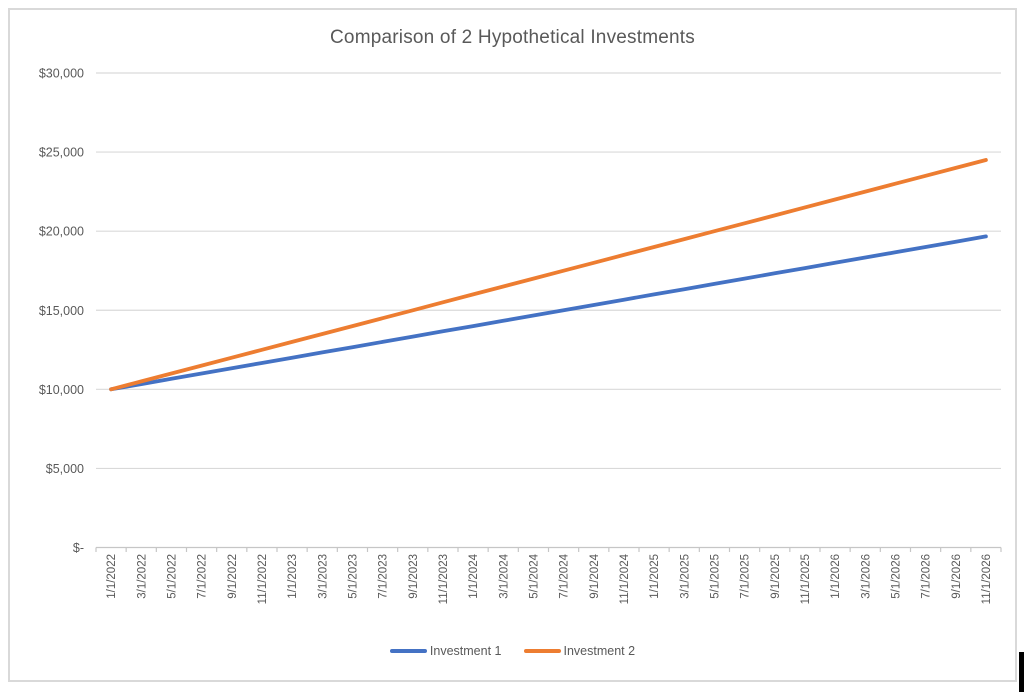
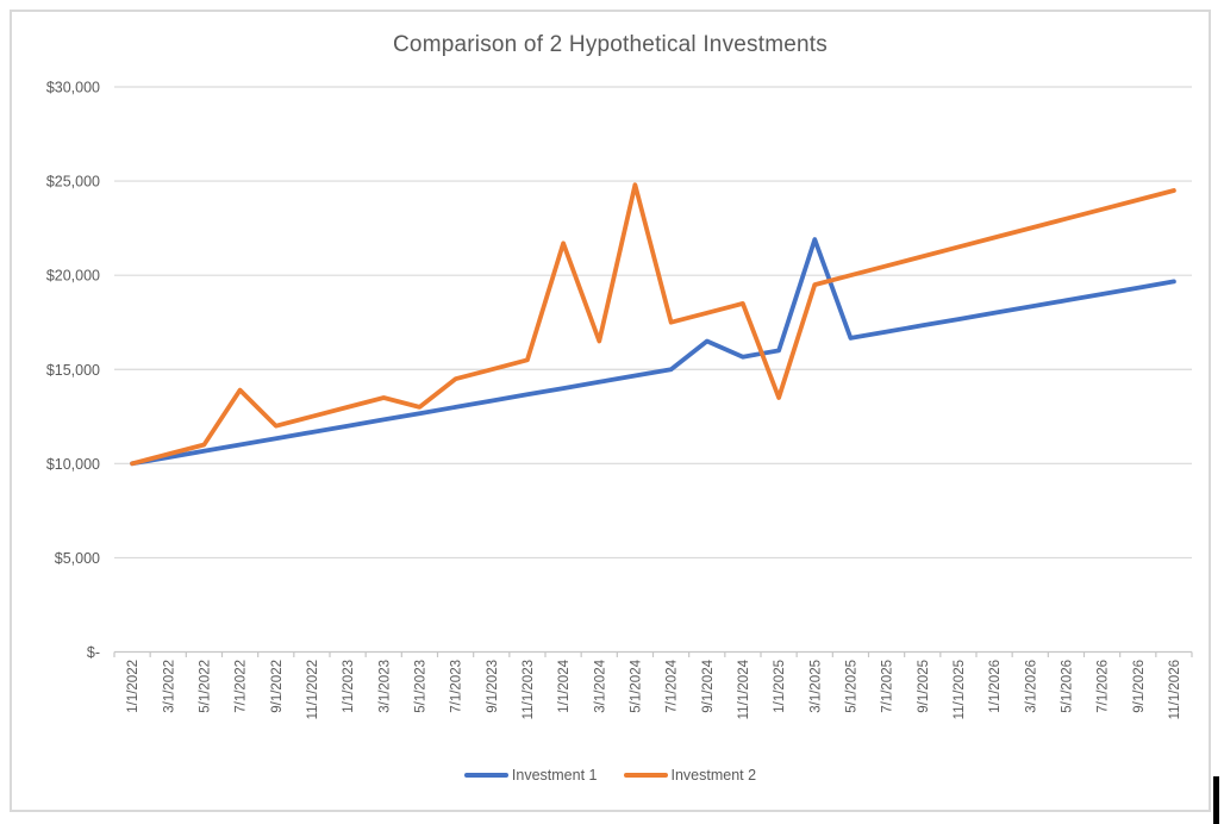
Investment 2/7/1/2022: $11500 -> $13900
Investment 2/5/1/2023: $14000 -> $13000
Investment 2/1/1/2024: $16000 -> $21700
Investment 2/5/1/2024: $17000 -> $24800
Investment 1/9/1/2024: $15300 -> $16500
Investment 2/1/1/2025: $19000 -> $13500
Investment 1/3/1/2025: $16300 -> $21900
